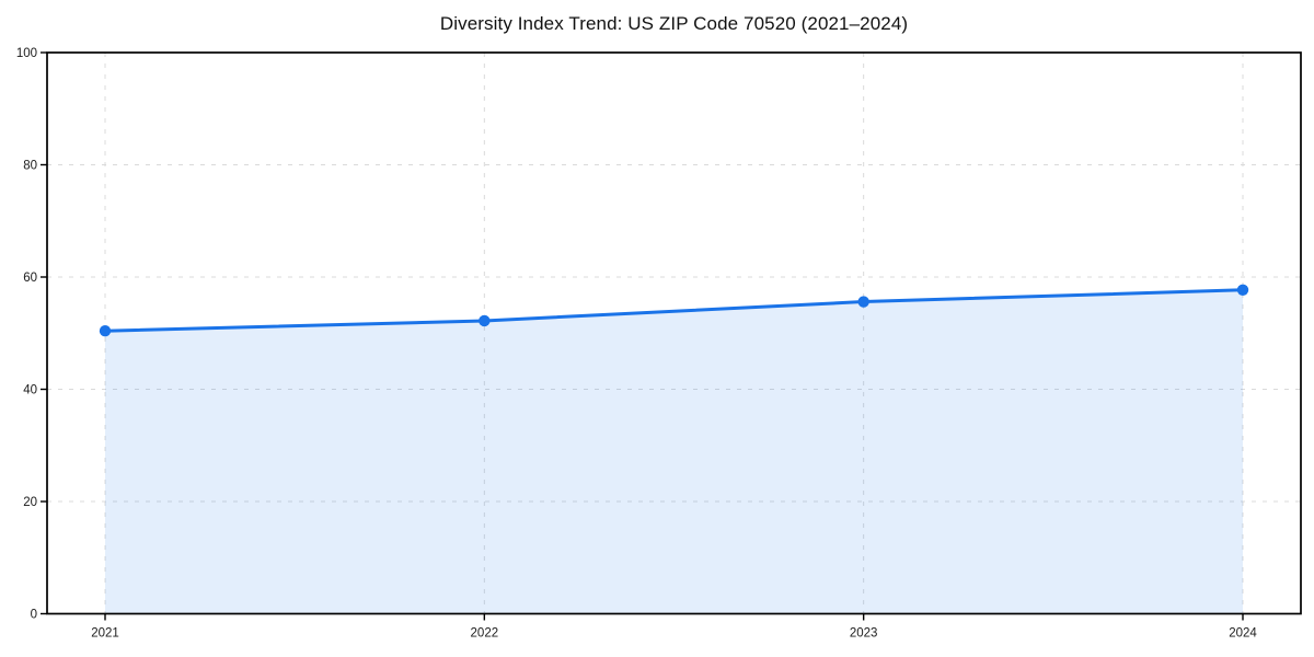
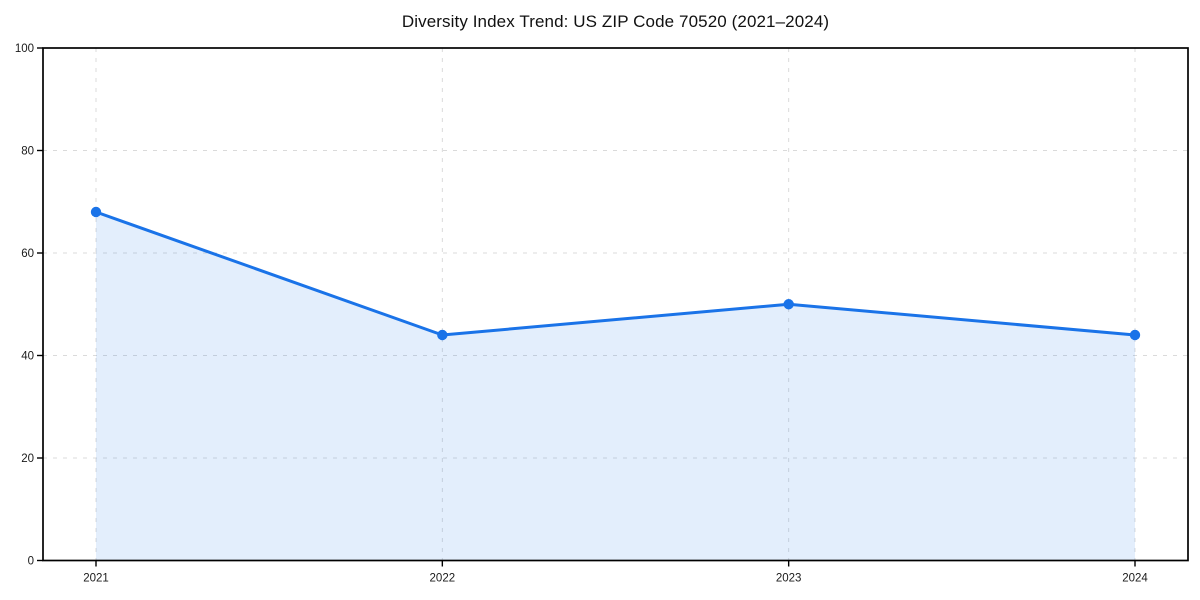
2021: 50 -> 68
2022: 52 -> 44
2023: 56 -> 50
2024: 58 -> 44
